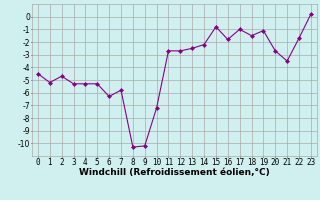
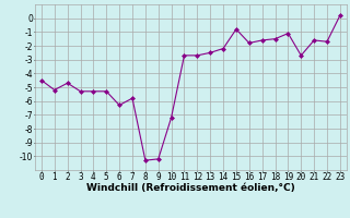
17: -1.0 -> -1.6
21: -3.5 -> -1.6
